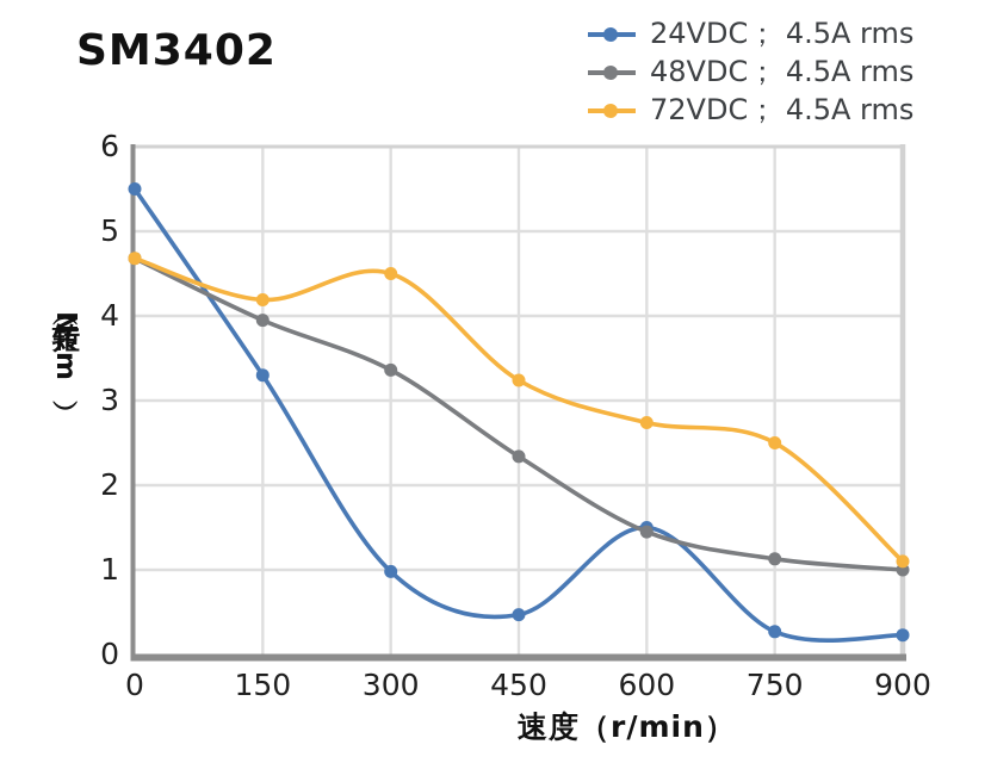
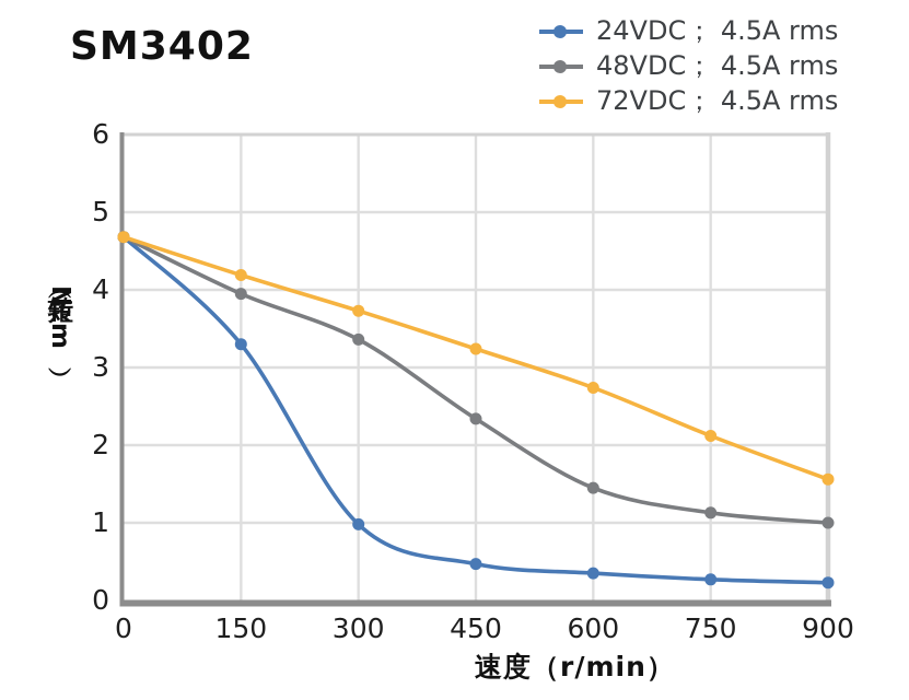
24VDC； 4.5A rms/0: 5.5 -> 4.7
72VDC； 4.5A rms/300: 4.5 -> 3.7
24VDC； 4.5A rms/600: 1.5 -> 0.3
72VDC； 4.5A rms/750: 2.5 -> 2.1
72VDC； 4.5A rms/900: 1.1 -> 1.6
